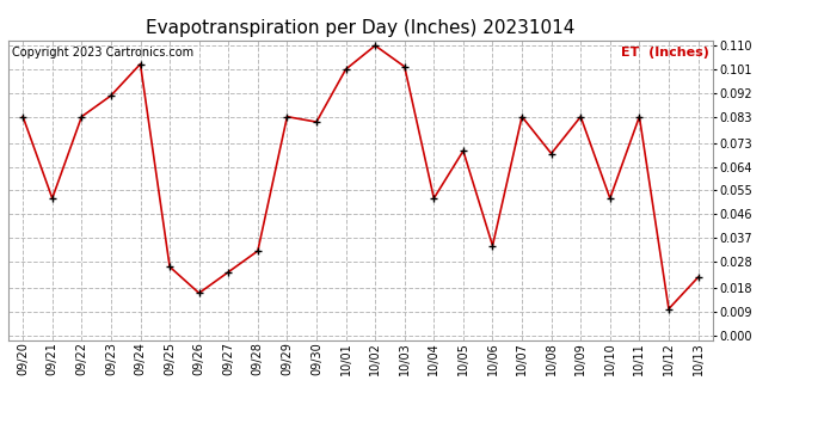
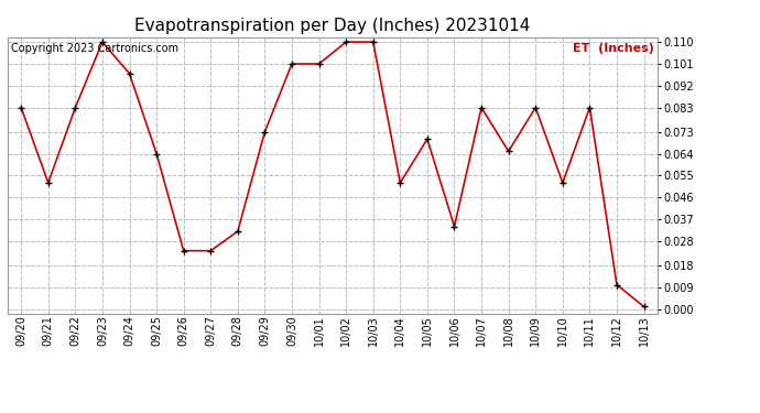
09/23: 0.091 -> 0.110
09/24: 0.103 -> 0.097
09/25: 0.026 -> 0.064
09/26: 0.016 -> 0.024
09/29: 0.083 -> 0.073
09/30: 0.081 -> 0.101
10/03: 0.102 -> 0.110
10/08: 0.069 -> 0.065
10/13: 0.022 -> 0.001
